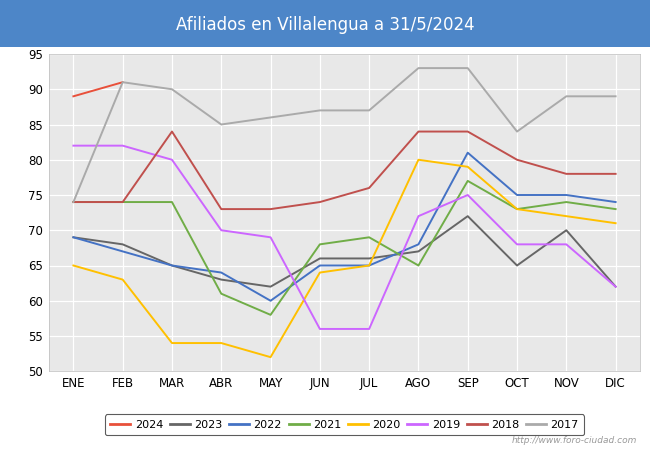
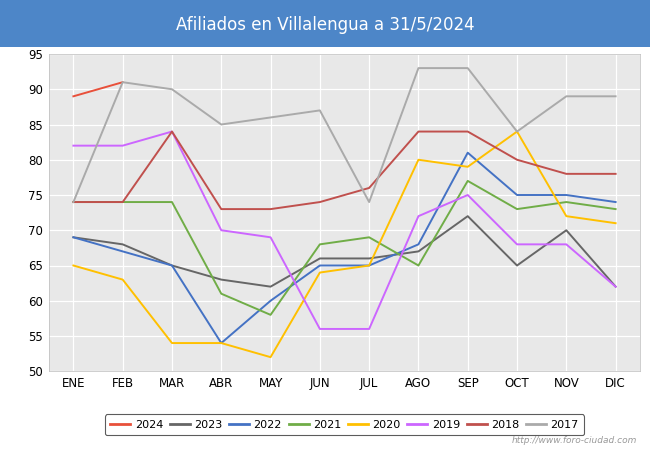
2019/MAR: 80 -> 84
2022/ABR: 64 -> 54
2017/JUL: 87 -> 74
2020/OCT: 73 -> 84
